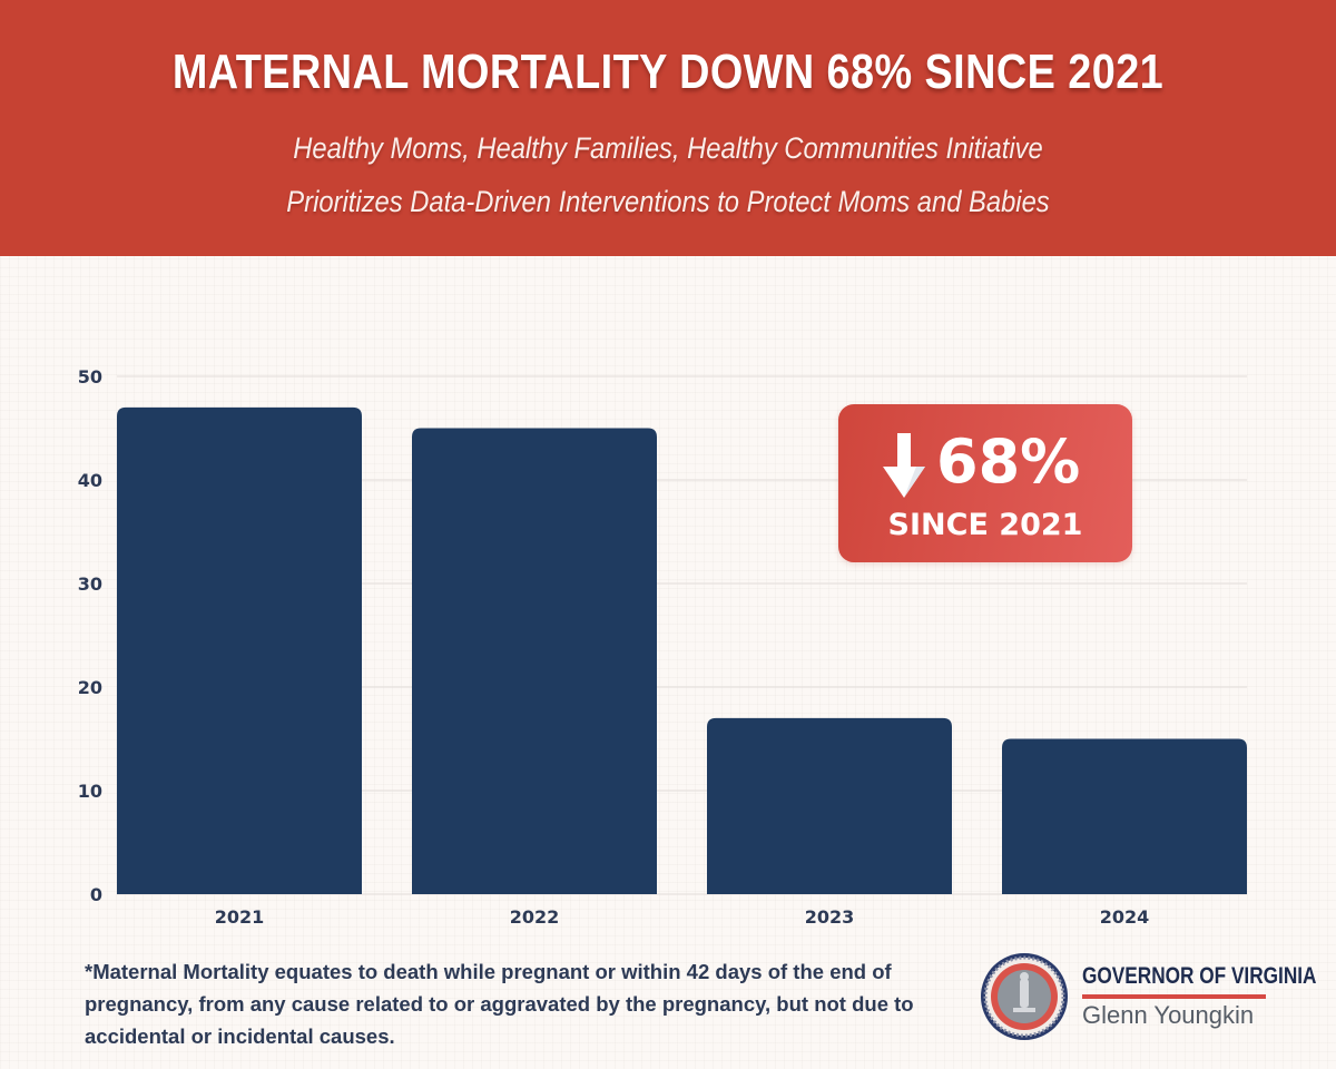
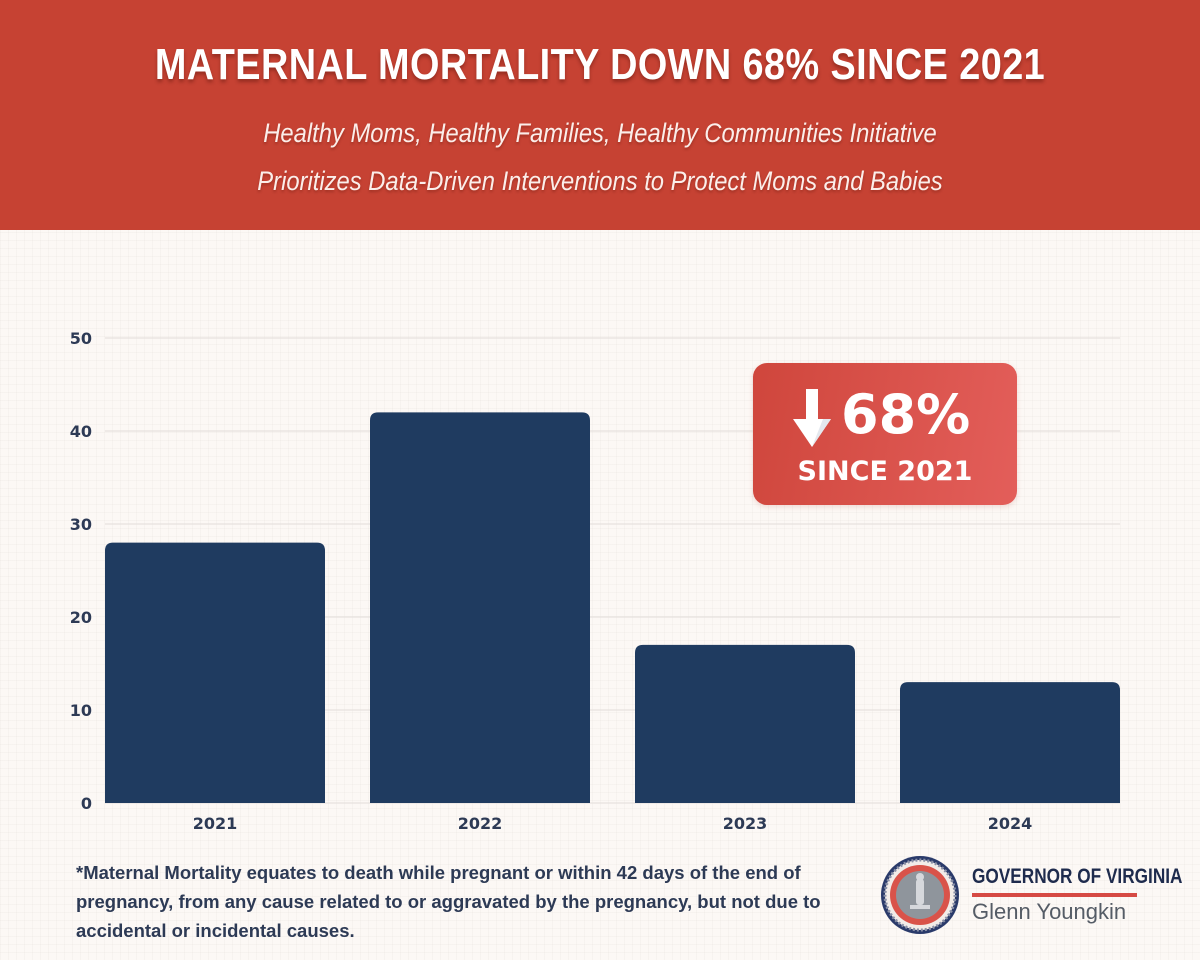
2021: 47 -> 28
2022: 45 -> 42
2024: 15 -> 13
